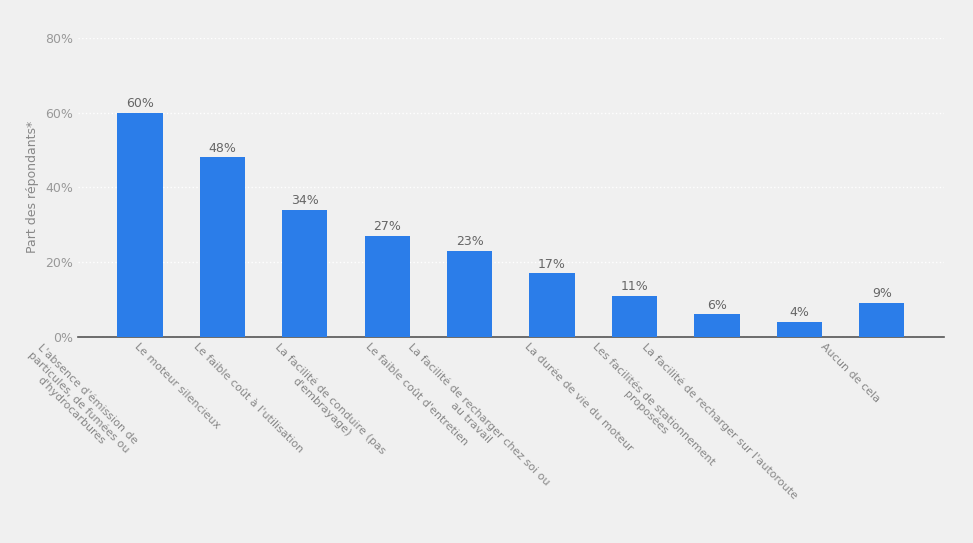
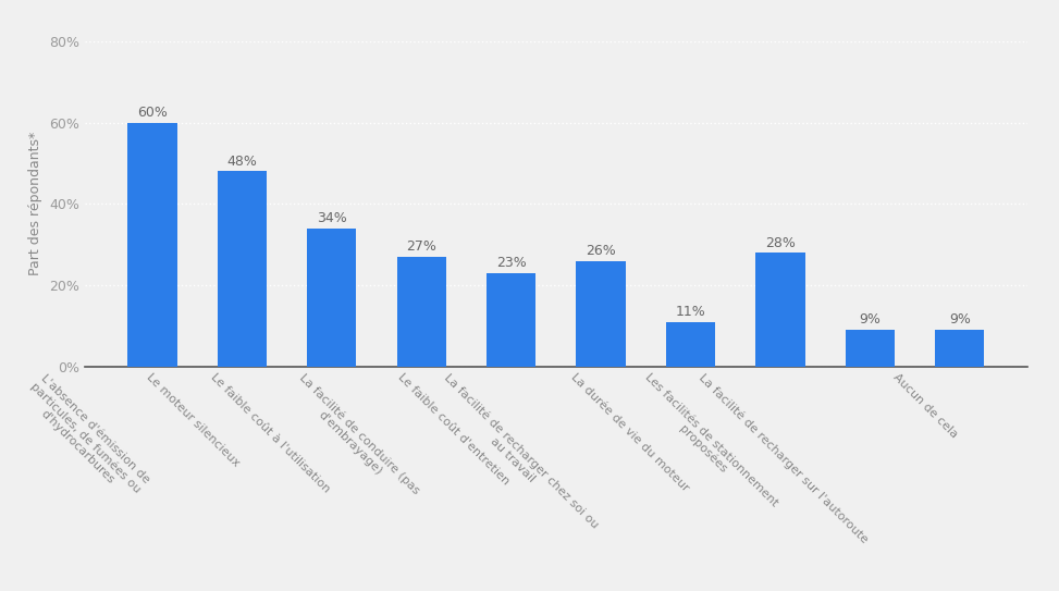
La facilité de recharger chez soi ou au travail: 17% -> 26%
Les facilités de stationnement proposées: 6% -> 28%
La facilité de recharger sur l'autoroute: 4% -> 9%
